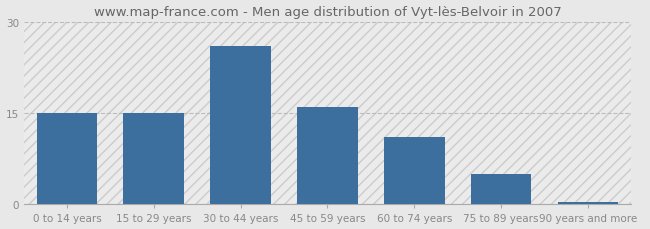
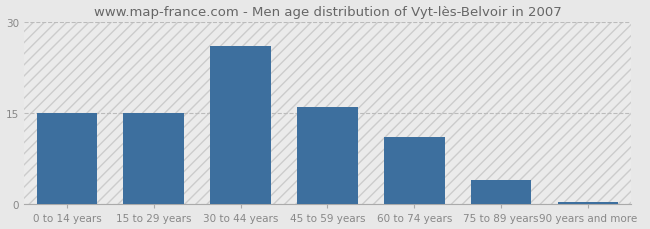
75 to 89 years: 5.0 -> 4.0
